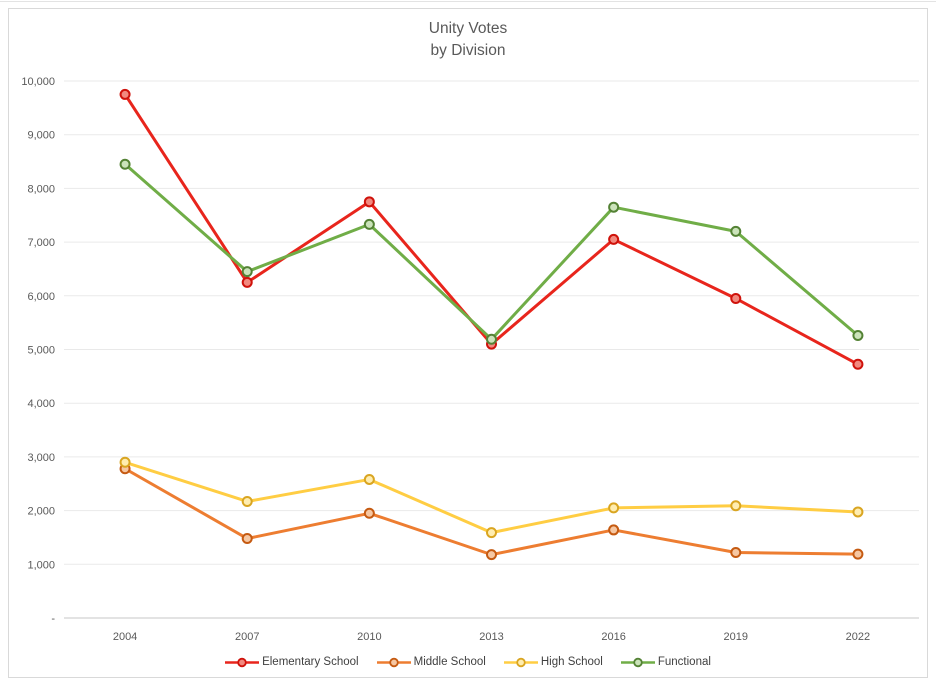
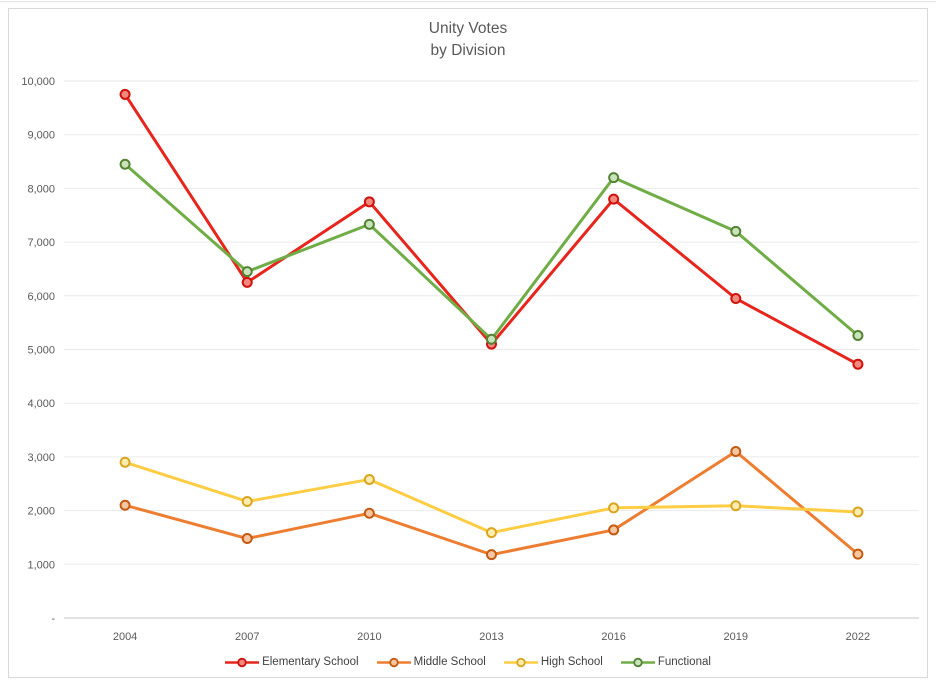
Middle School/2004: 2800 -> 2100
Elementary School/2016: 7000 -> 7800
Functional/2016: 7600 -> 8200
Middle School/2019: 1200 -> 3100
